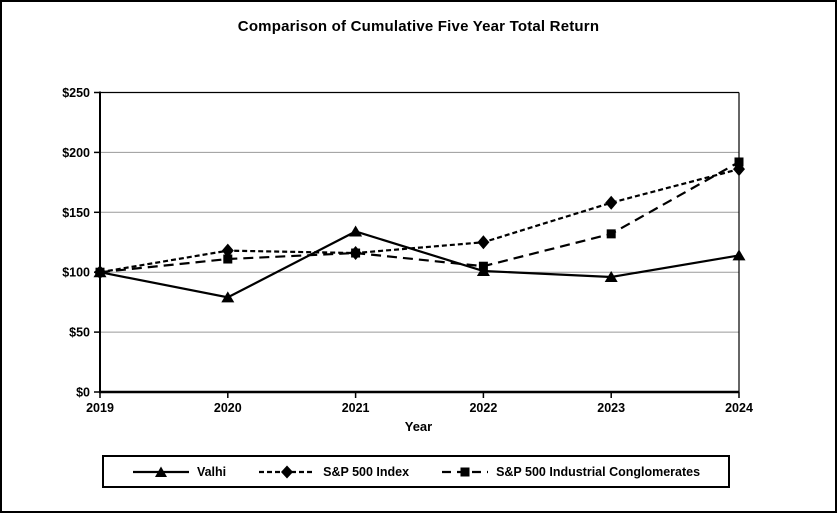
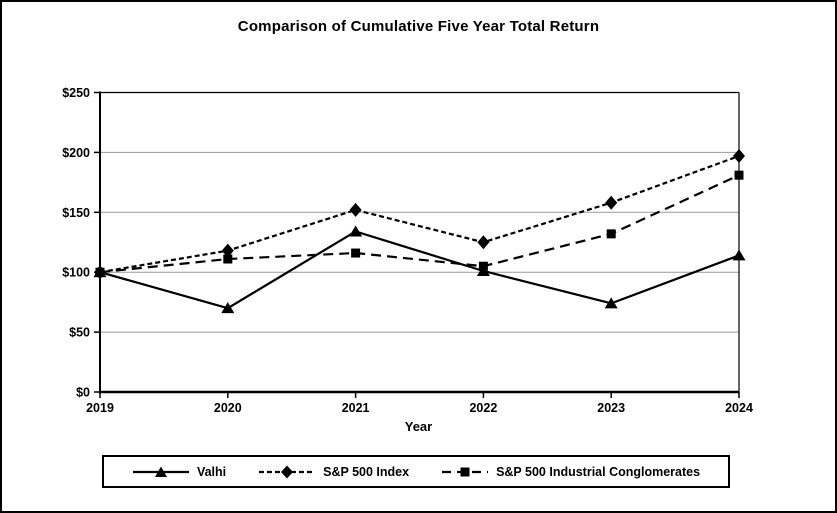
Valhi/2020: $79 -> $70
S&P 500 Index/2021: $116 -> $152
Valhi/2023: $96 -> $74
S&P 500 Index/2024: $186 -> $197
S&P 500 Industrial Conglomerates/2024: $192 -> $181
